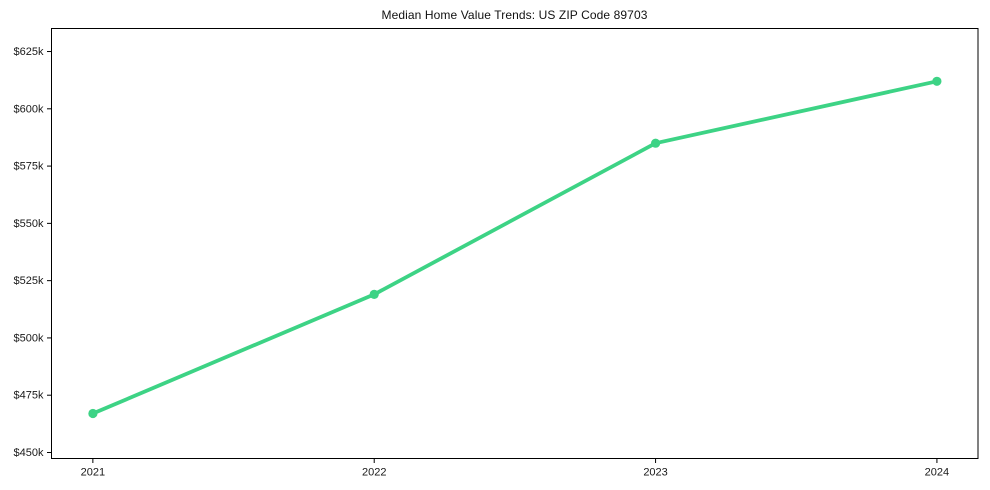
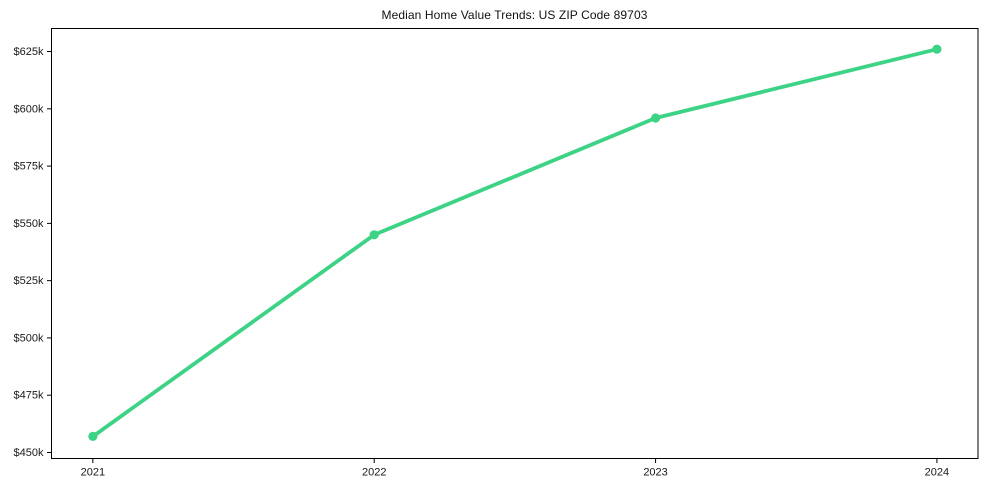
2021: $467k -> $457k
2022: $519k -> $545k
2023: $585k -> $596k
2024: $612k -> $626k
